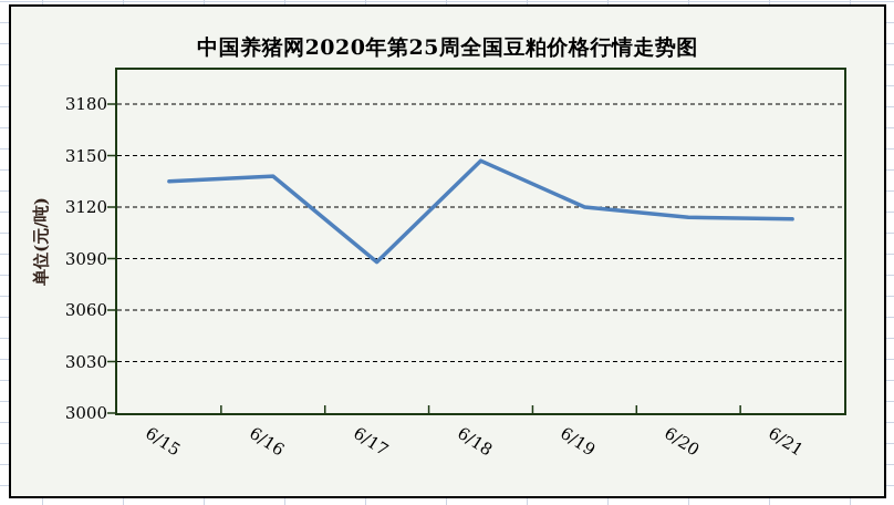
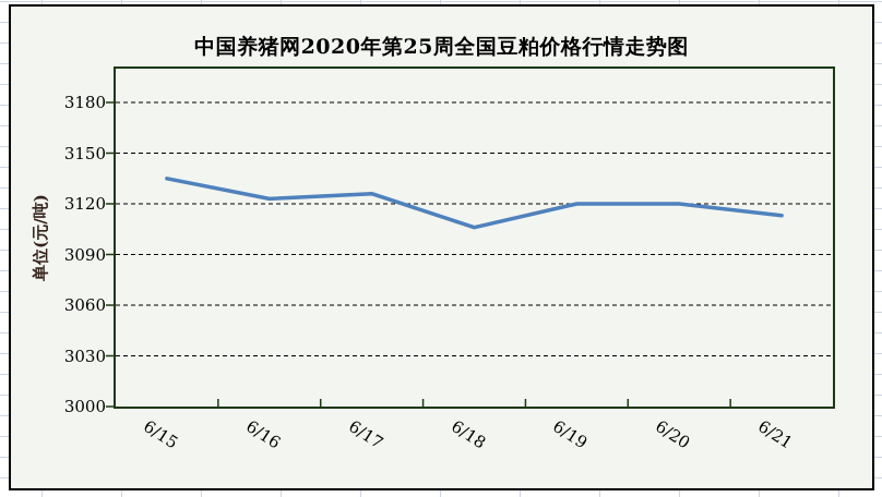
6/16: 3138 -> 3123
6/17: 3088 -> 3126
6/18: 3147 -> 3106
6/20: 3114 -> 3120
